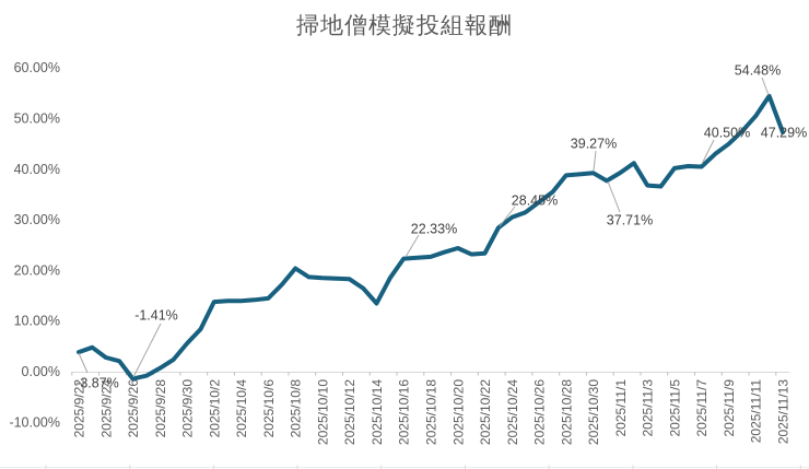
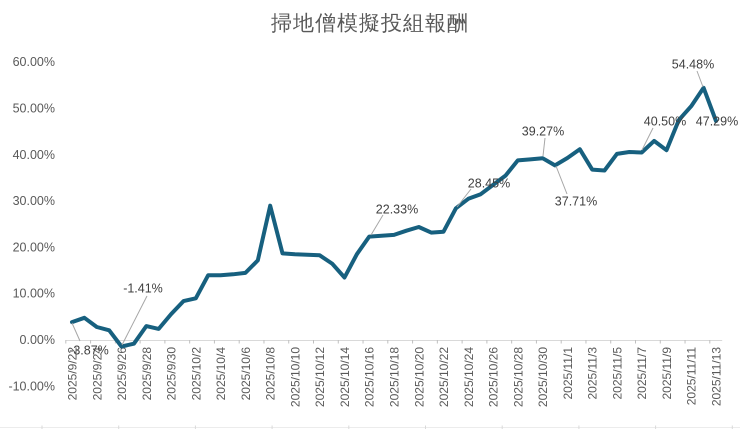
2025/9/28: 1% -> 3%
2025/10/2: 14% -> 9%
2025/10/8: 20% -> 29%
2025/11/9: 45% -> 41%
